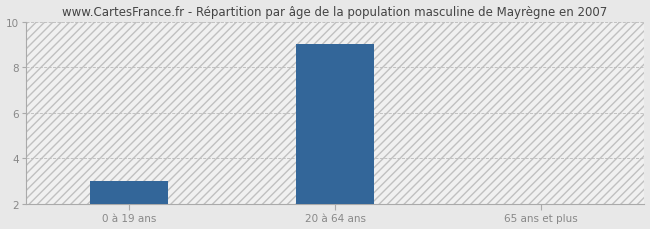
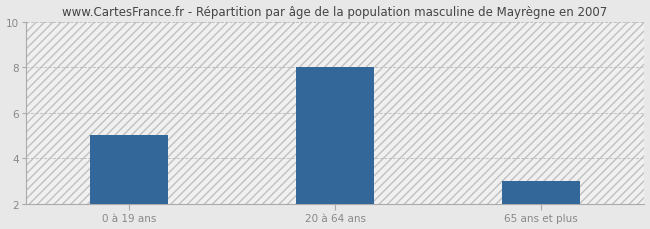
0 à 19 ans: 3 -> 5
20 à 64 ans: 9 -> 8
65 ans et plus: 2 -> 3
